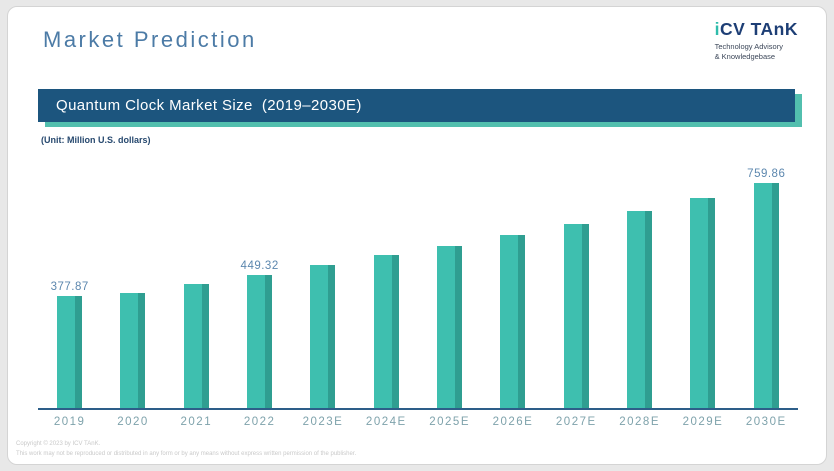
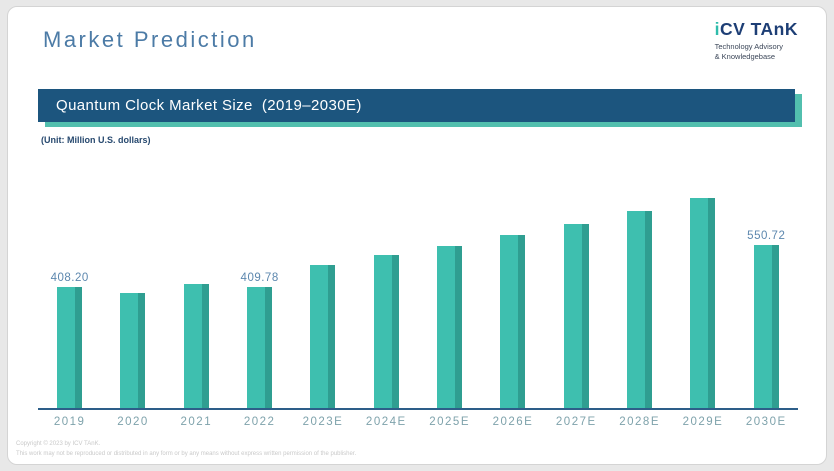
2019: 377.87 -> 408.20
2022: 449.32 -> 409.78
2030E: 759.86 -> 550.72
